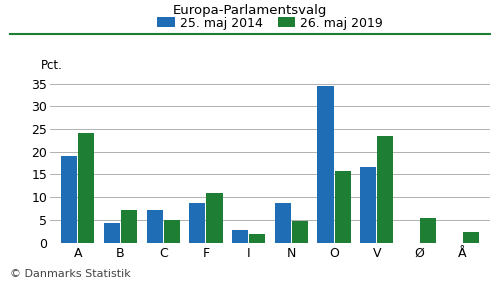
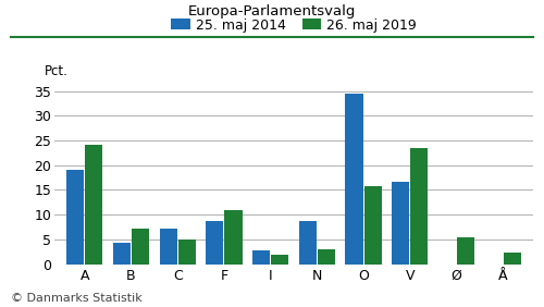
26. maj 2019/N: 4.8 -> 3.0
